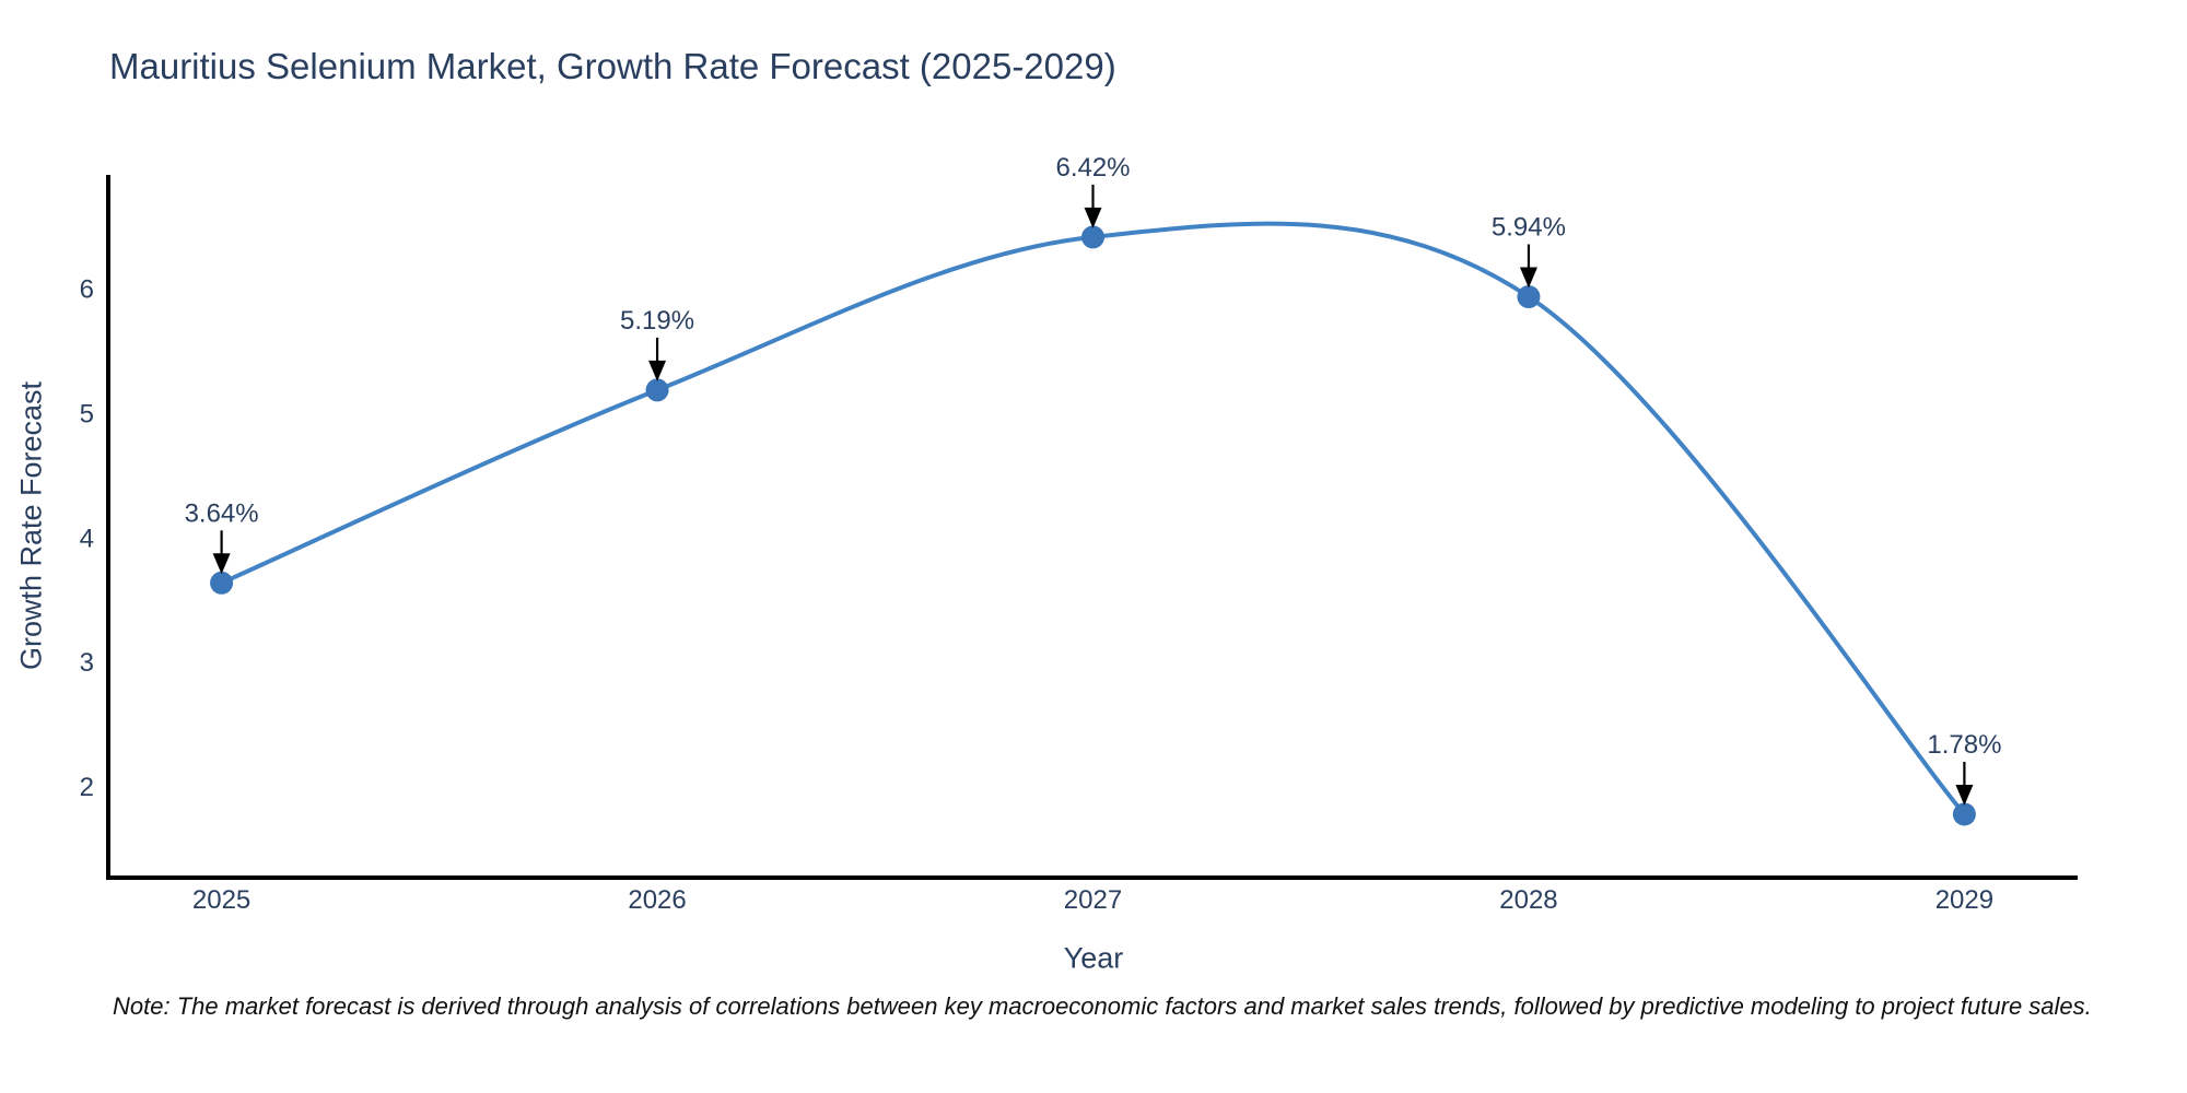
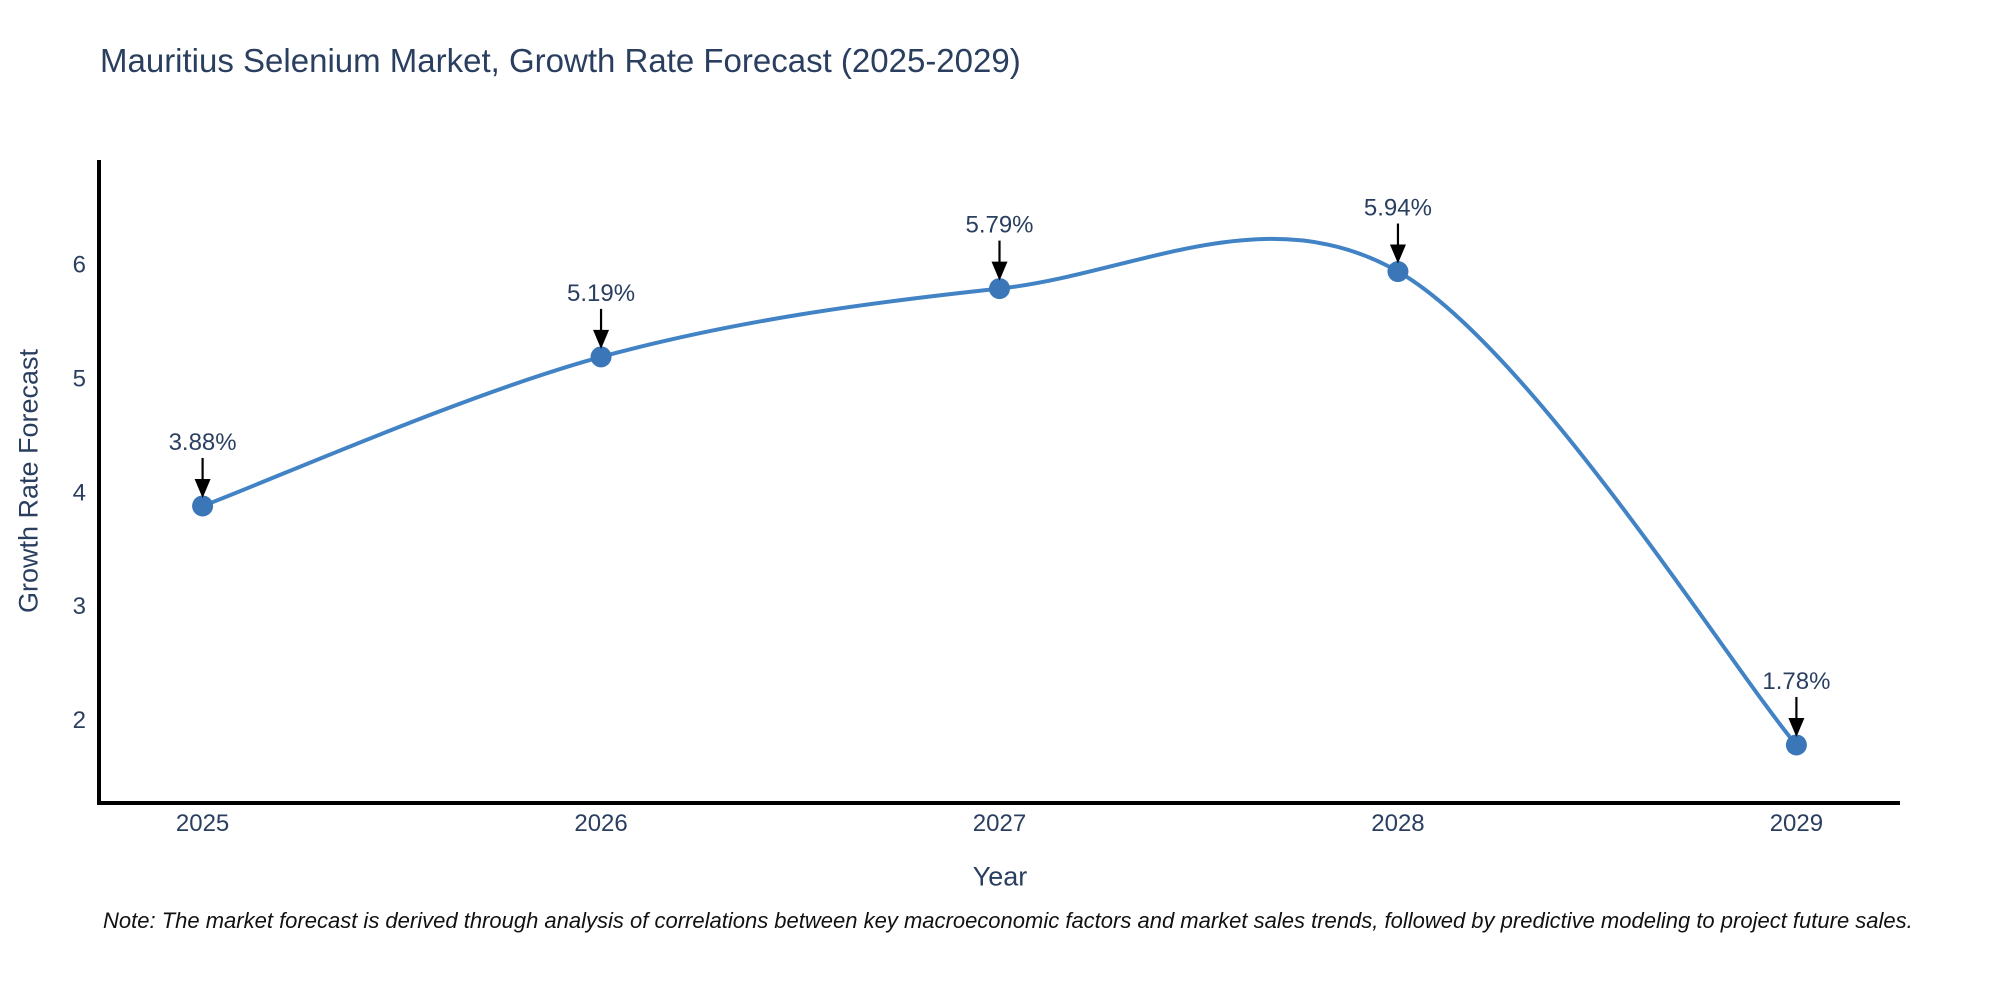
2025: 3.64% -> 3.88%
2027: 6.42% -> 5.79%
